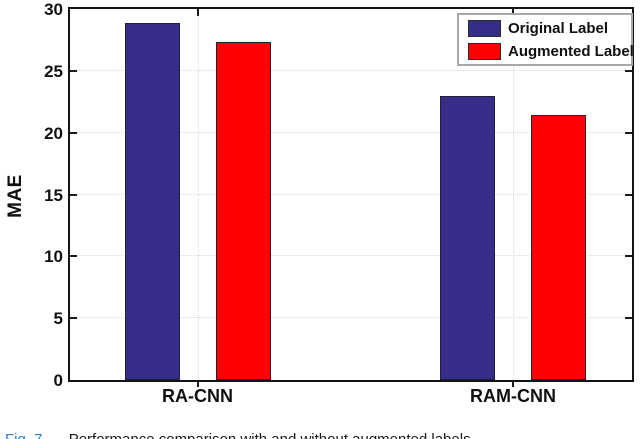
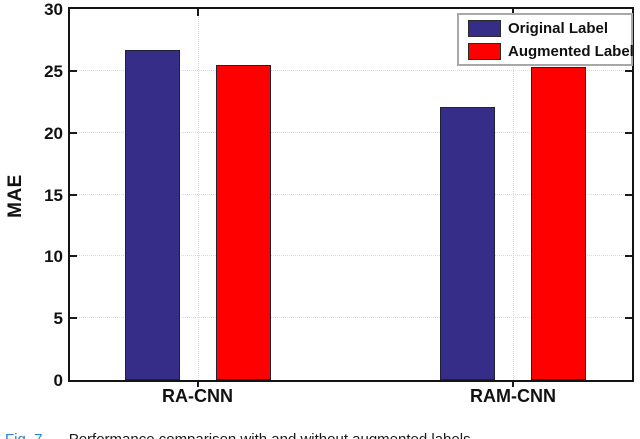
Original Label/RA-CNN: 28.9 -> 26.7
Augmented Label/RA-CNN: 27.3 -> 25.5
Original Label/RAM-CNN: 23.0 -> 22.1
Augmented Label/RAM-CNN: 21.4 -> 25.3
